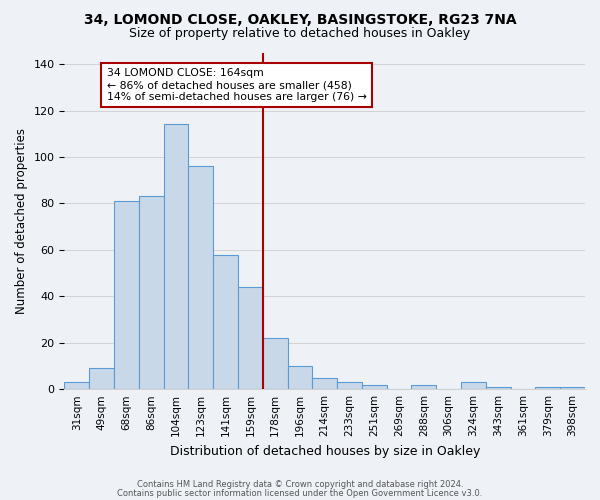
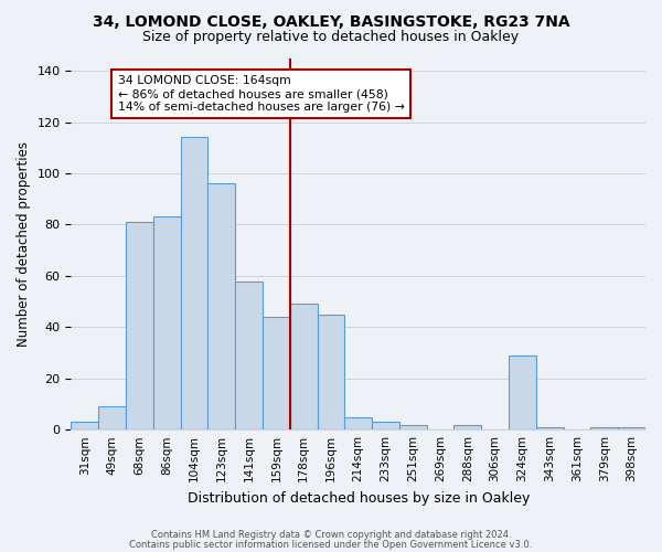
178sqm: 22 -> 49
196sqm: 10 -> 45
324sqm: 3 -> 29
